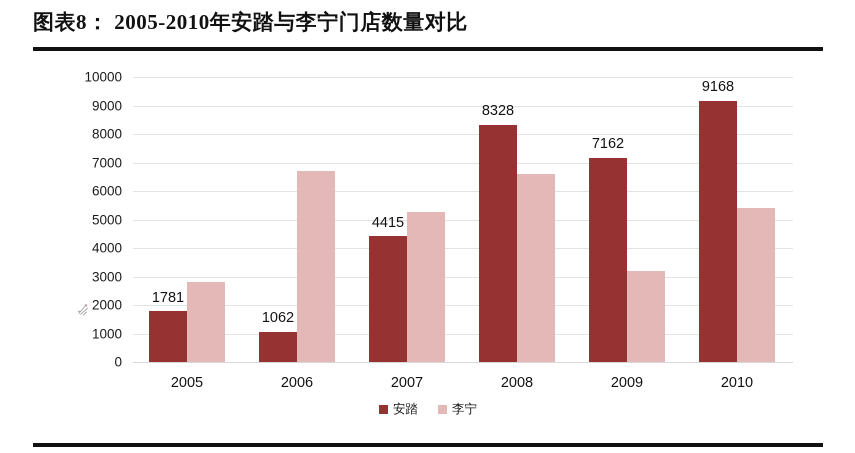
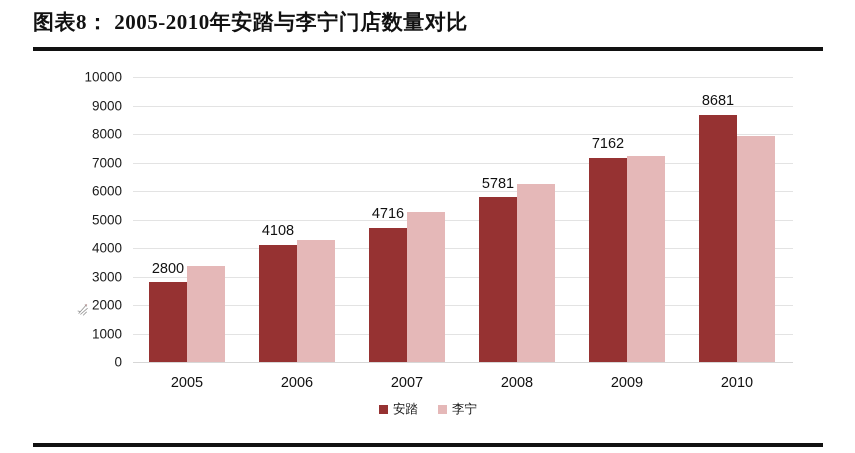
安踏/2005: 1781 -> 2800
李宁/2005: 2800 -> 3400
安踏/2006: 1062 -> 4108
李宁/2006: 6700 -> 4300
安踏/2007: 4415 -> 4716
安踏/2008: 8328 -> 5781
李宁/2008: 6600 -> 6200
李宁/2009: 3200 -> 7200
安踏/2010: 9168 -> 8681
李宁/2010: 5400 -> 7900
